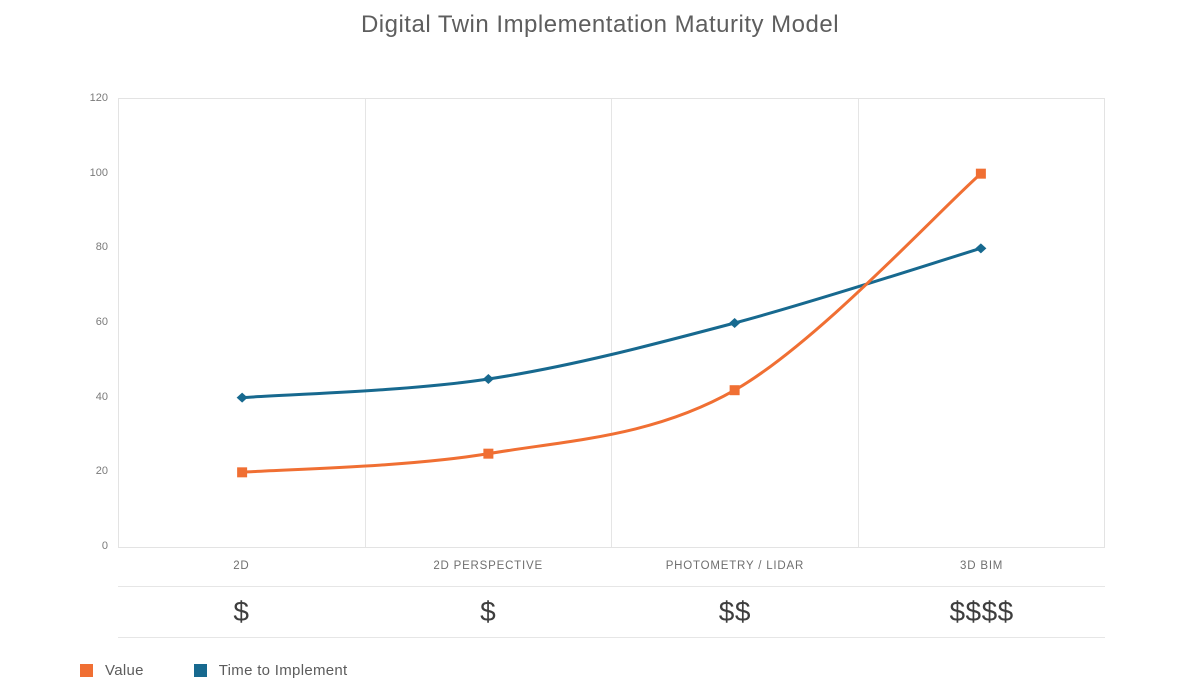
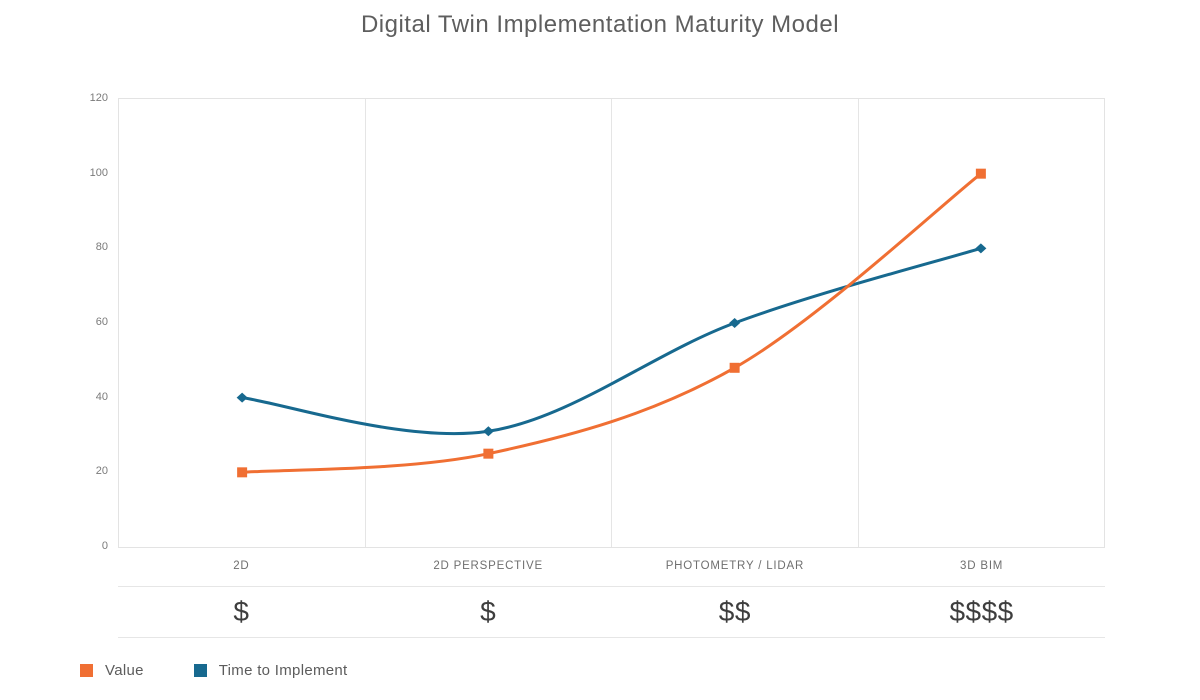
Time to Implement/2D PERSPECTIVE: 45 -> 31
Value/PHOTOMETRY / LIDAR: 42 -> 48
